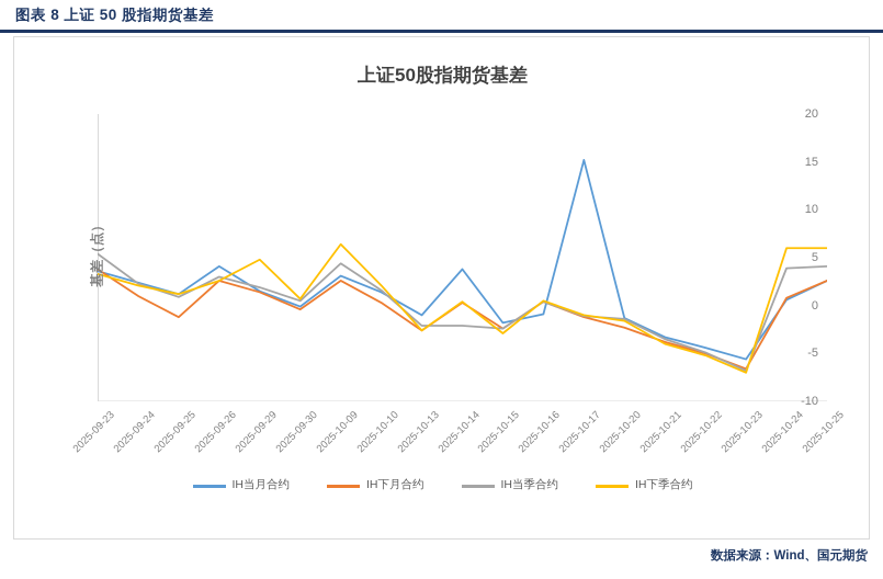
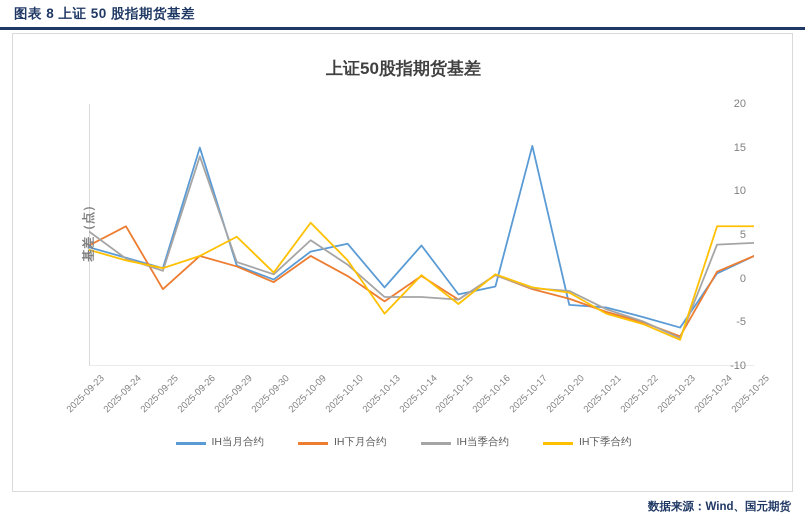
IH下月合约/2025-09-24: 1 -> 6
IH当月合约/2025-09-26: 4 -> 15
IH当季合约/2025-09-26: 3 -> 14
IH当月合约/2025-10-10: 1 -> 4
IH下季合约/2025-10-13: -3 -> -4
IH当月合约/2025-10-20: -1 -> -3
